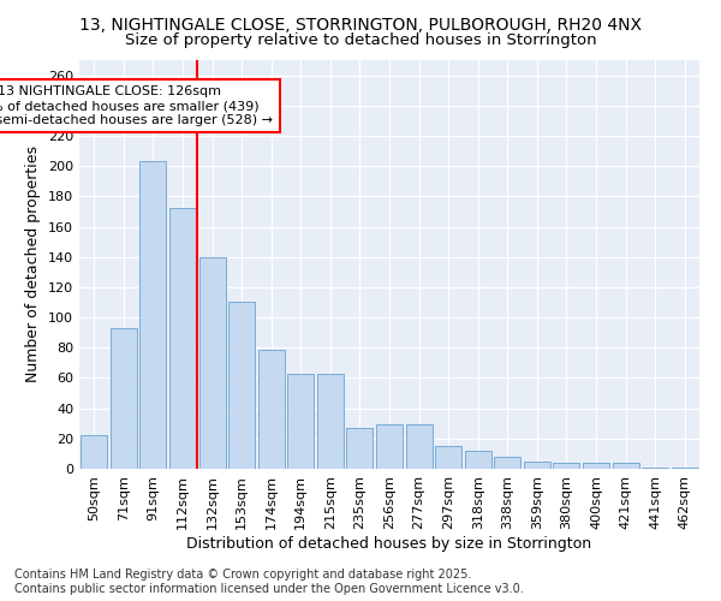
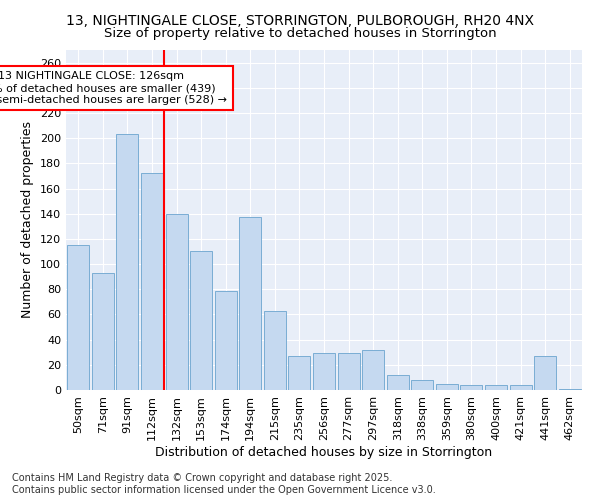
50sqm: 22 -> 115
194sqm: 63 -> 137
297sqm: 15 -> 32
441sqm: 1 -> 27
